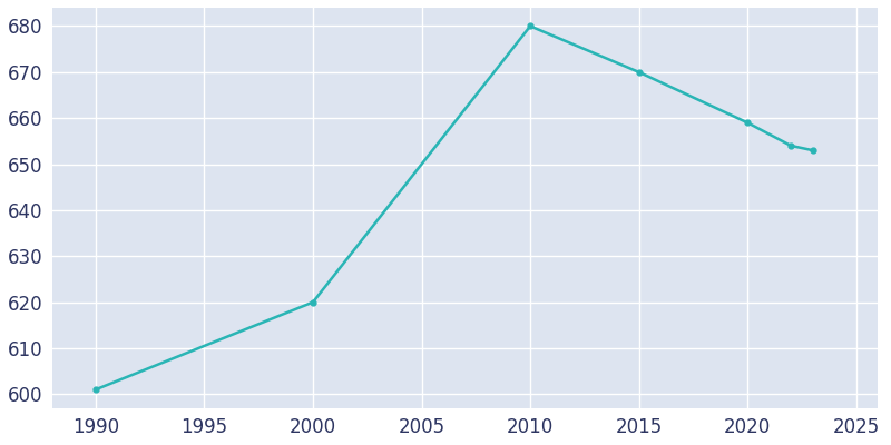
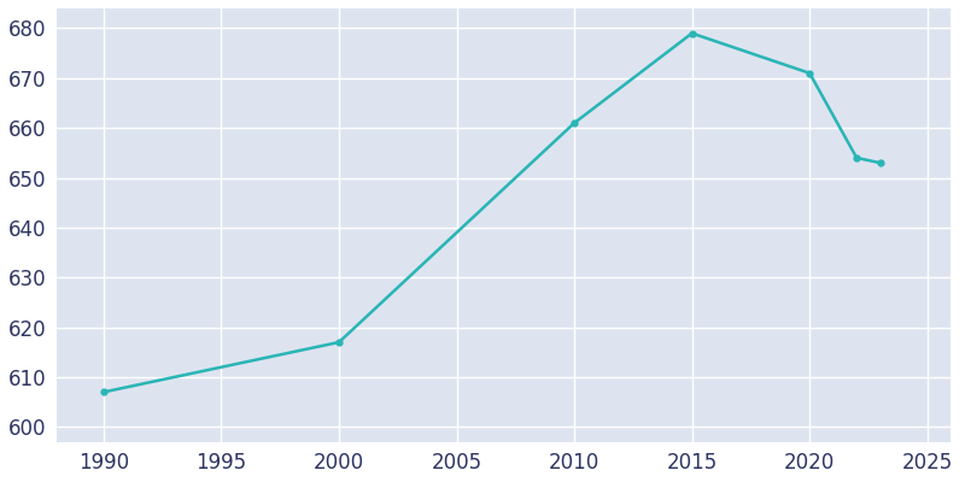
1990: 601 -> 607
2000: 620 -> 617
2010: 680 -> 661
2015: 670 -> 679
2020: 659 -> 671
